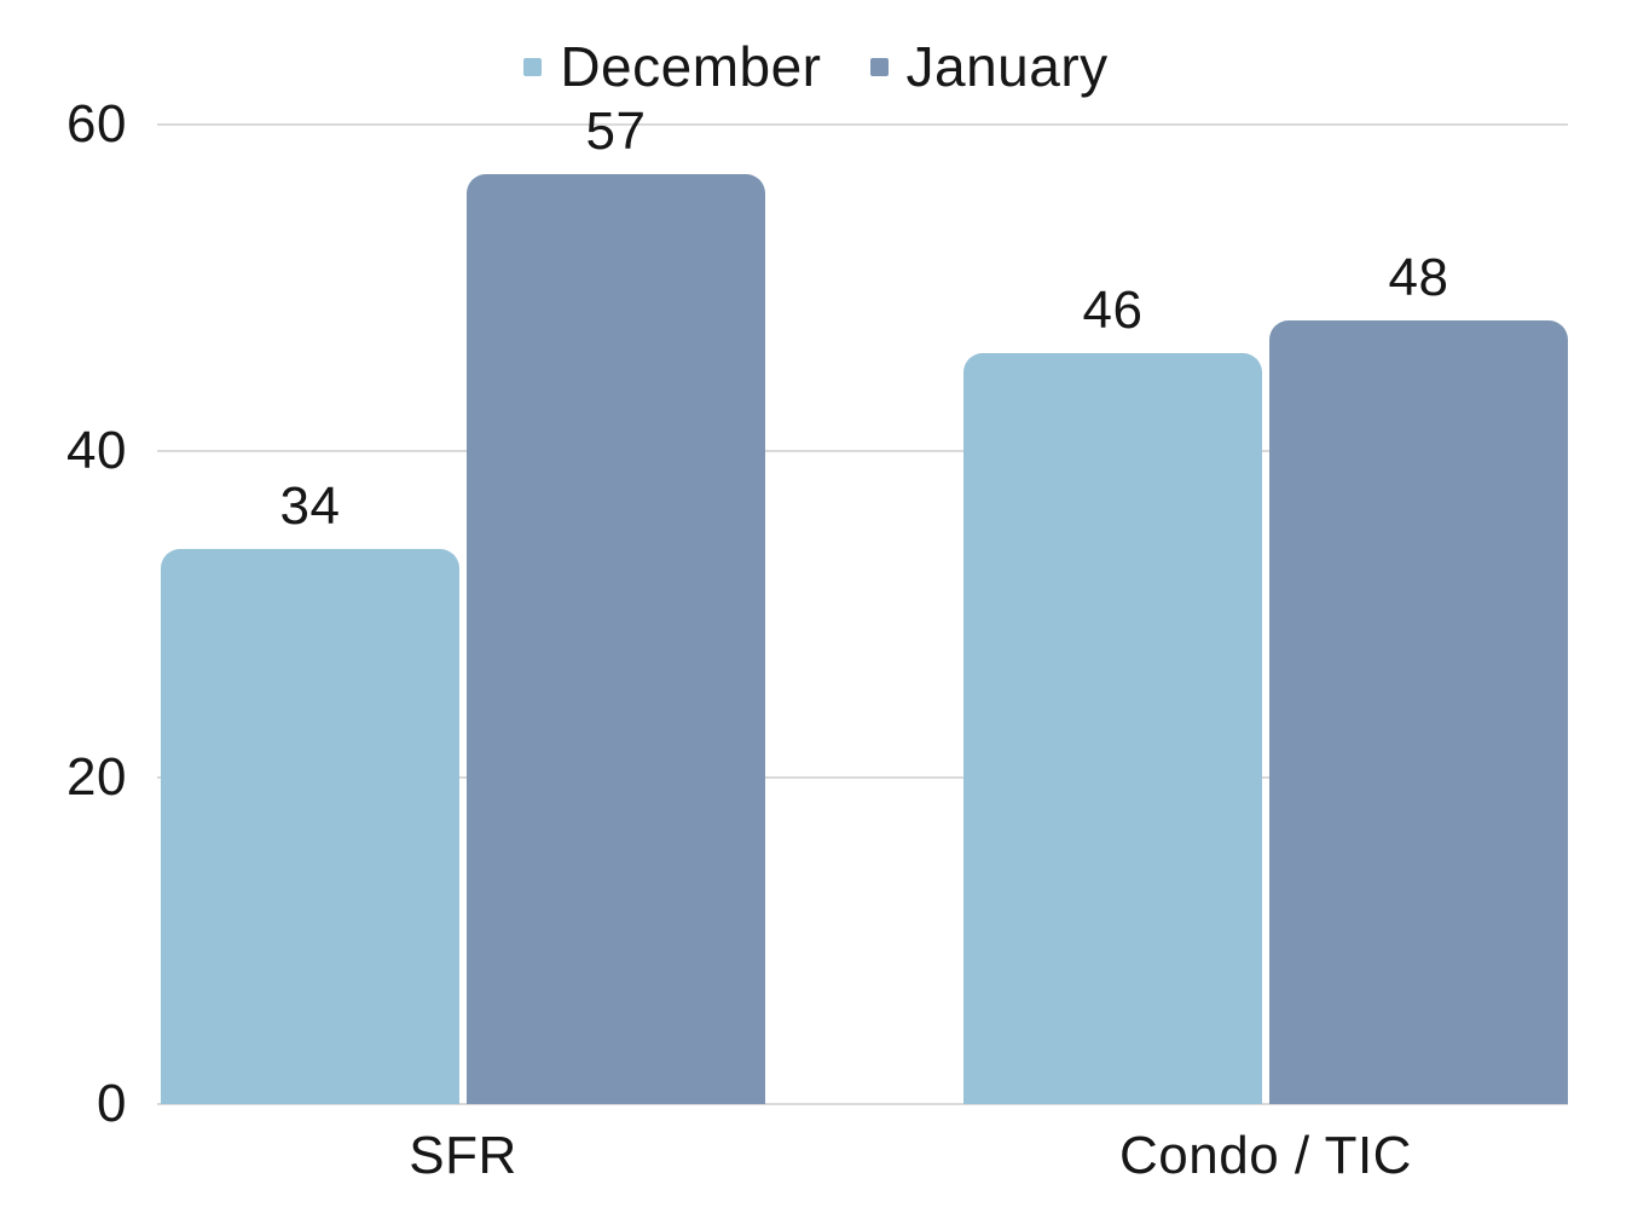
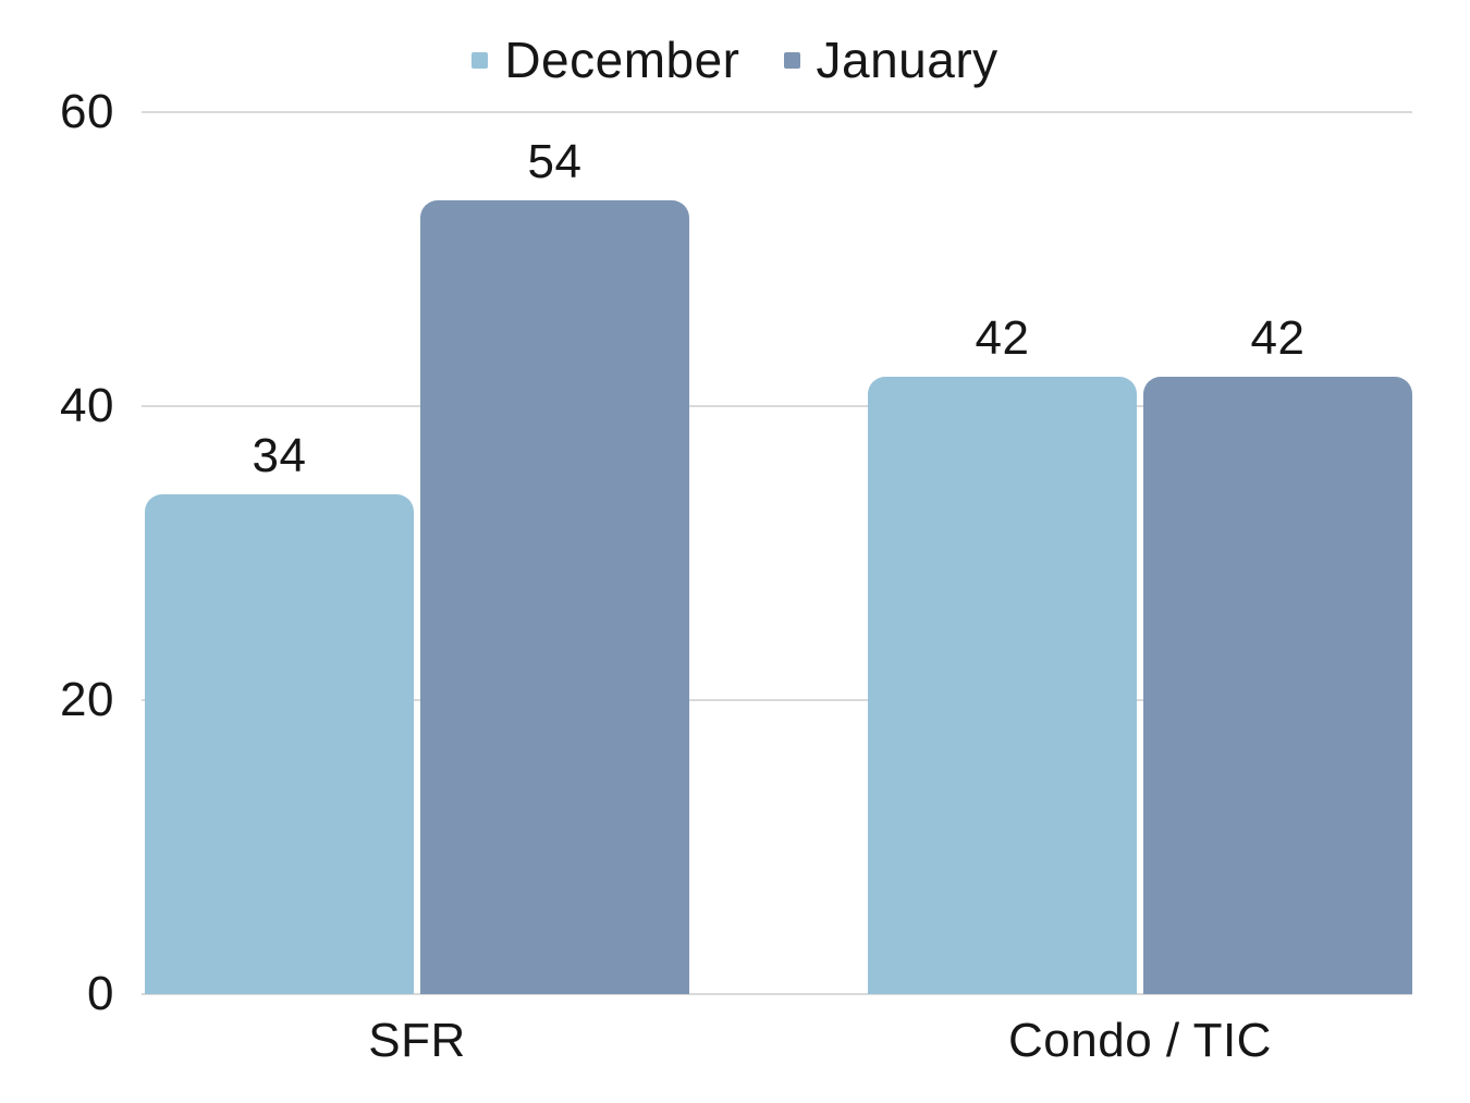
January/SFR: 57 -> 54
December/Condo / TIC: 46 -> 42
January/Condo / TIC: 48 -> 42
